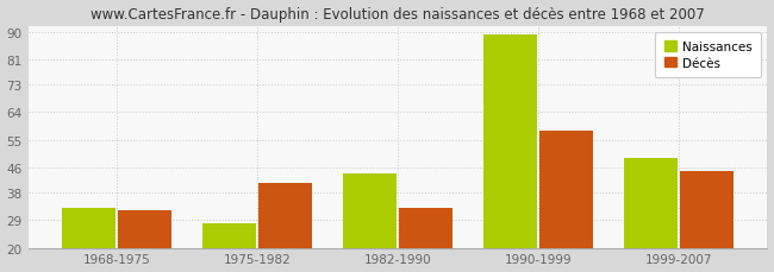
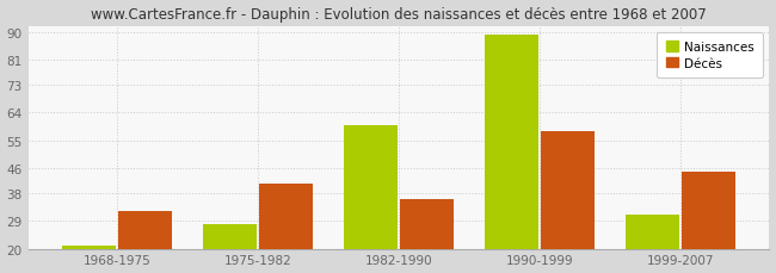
Naissances/1968-1975: 33 -> 21
Naissances/1982-1990: 44 -> 60
Décès/1982-1990: 33 -> 36
Naissances/1999-2007: 49 -> 31
